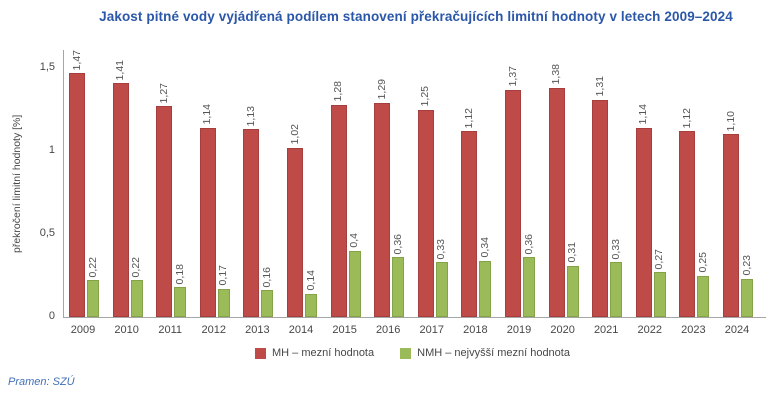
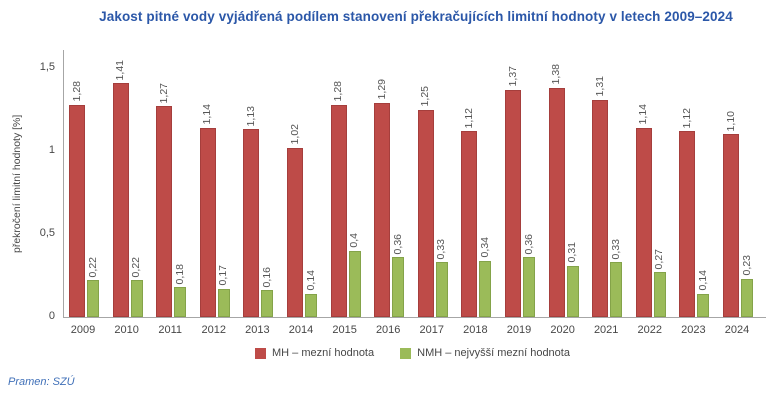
MH – mezní hodnota/2009: 1,47 -> 1,28
NMH – nejvyšší mezní hodnota/2023: 0,25 -> 0,14
